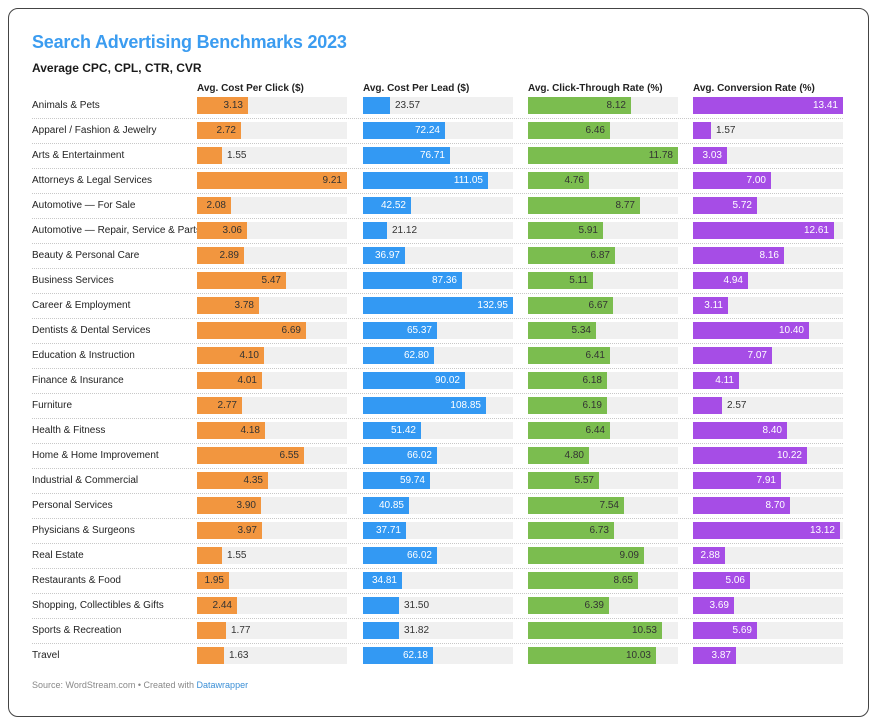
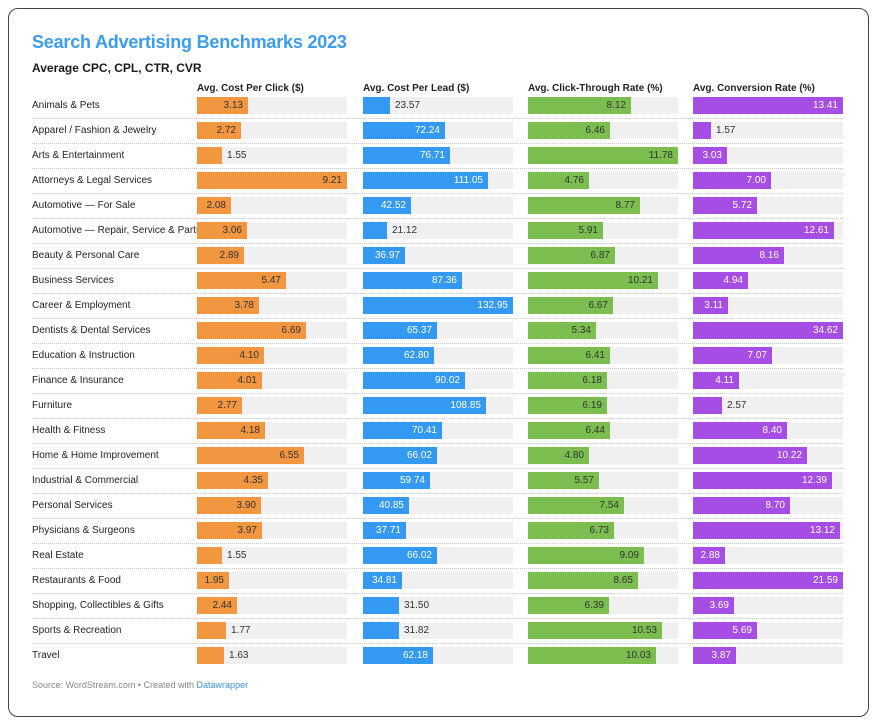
Avg. Click-Through Rate (%)/Business Services: 5.11 -> 10.21
Avg. Conversion Rate (%)/Dentists & Dental Services: 10.40 -> 34.62
Avg. Cost Per Lead ($)/Health & Fitness: 51.42 -> 70.41
Avg. Conversion Rate (%)/Industrial & Commercial: 7.91 -> 12.39
Avg. Conversion Rate (%)/Restaurants & Food: 5.06 -> 21.59
